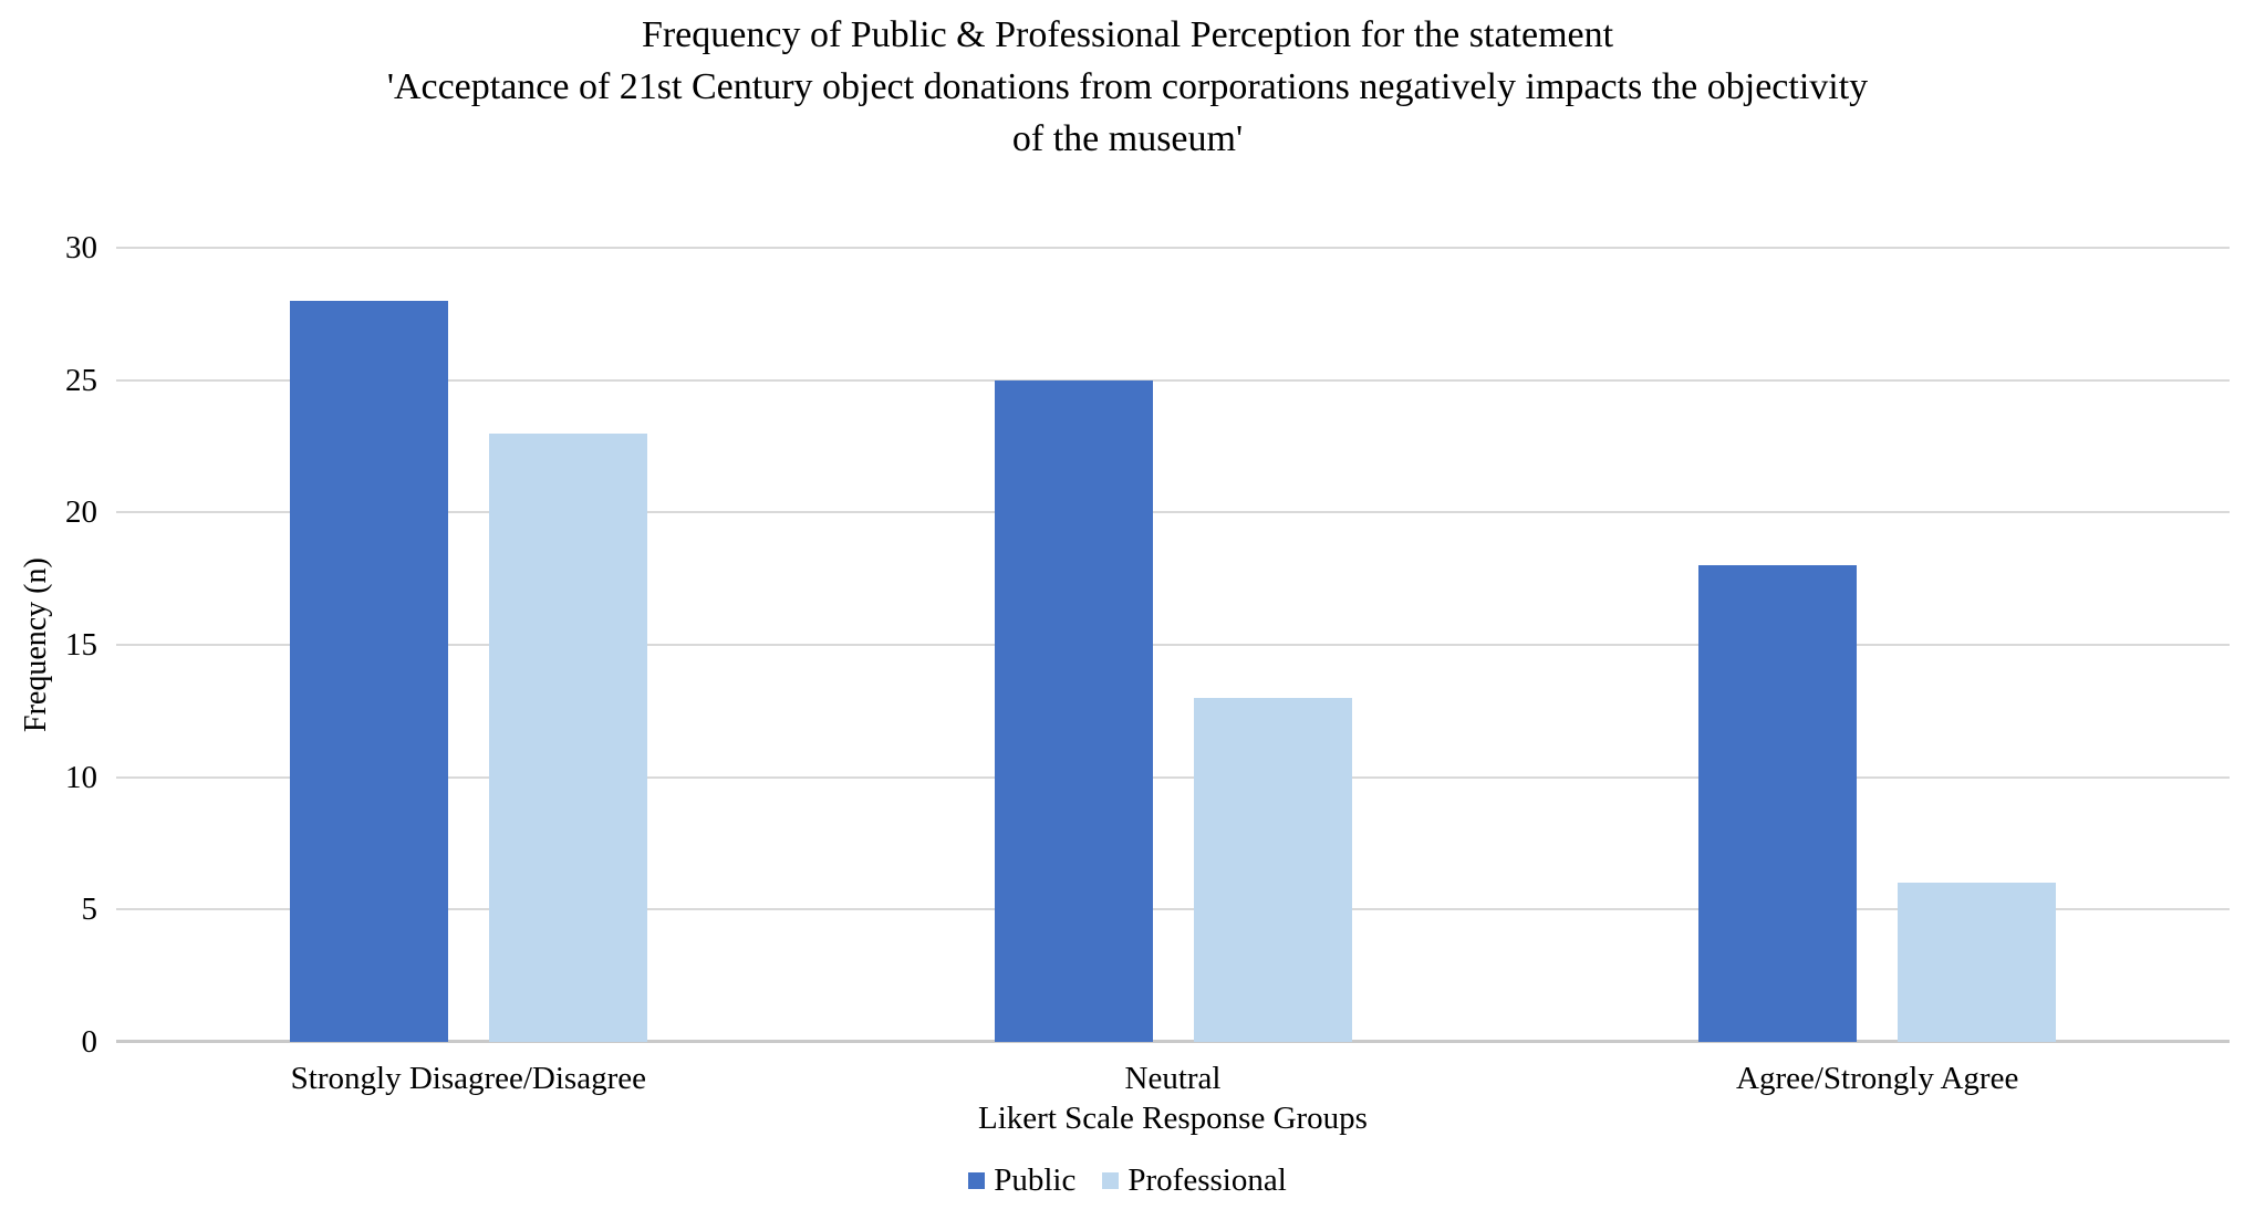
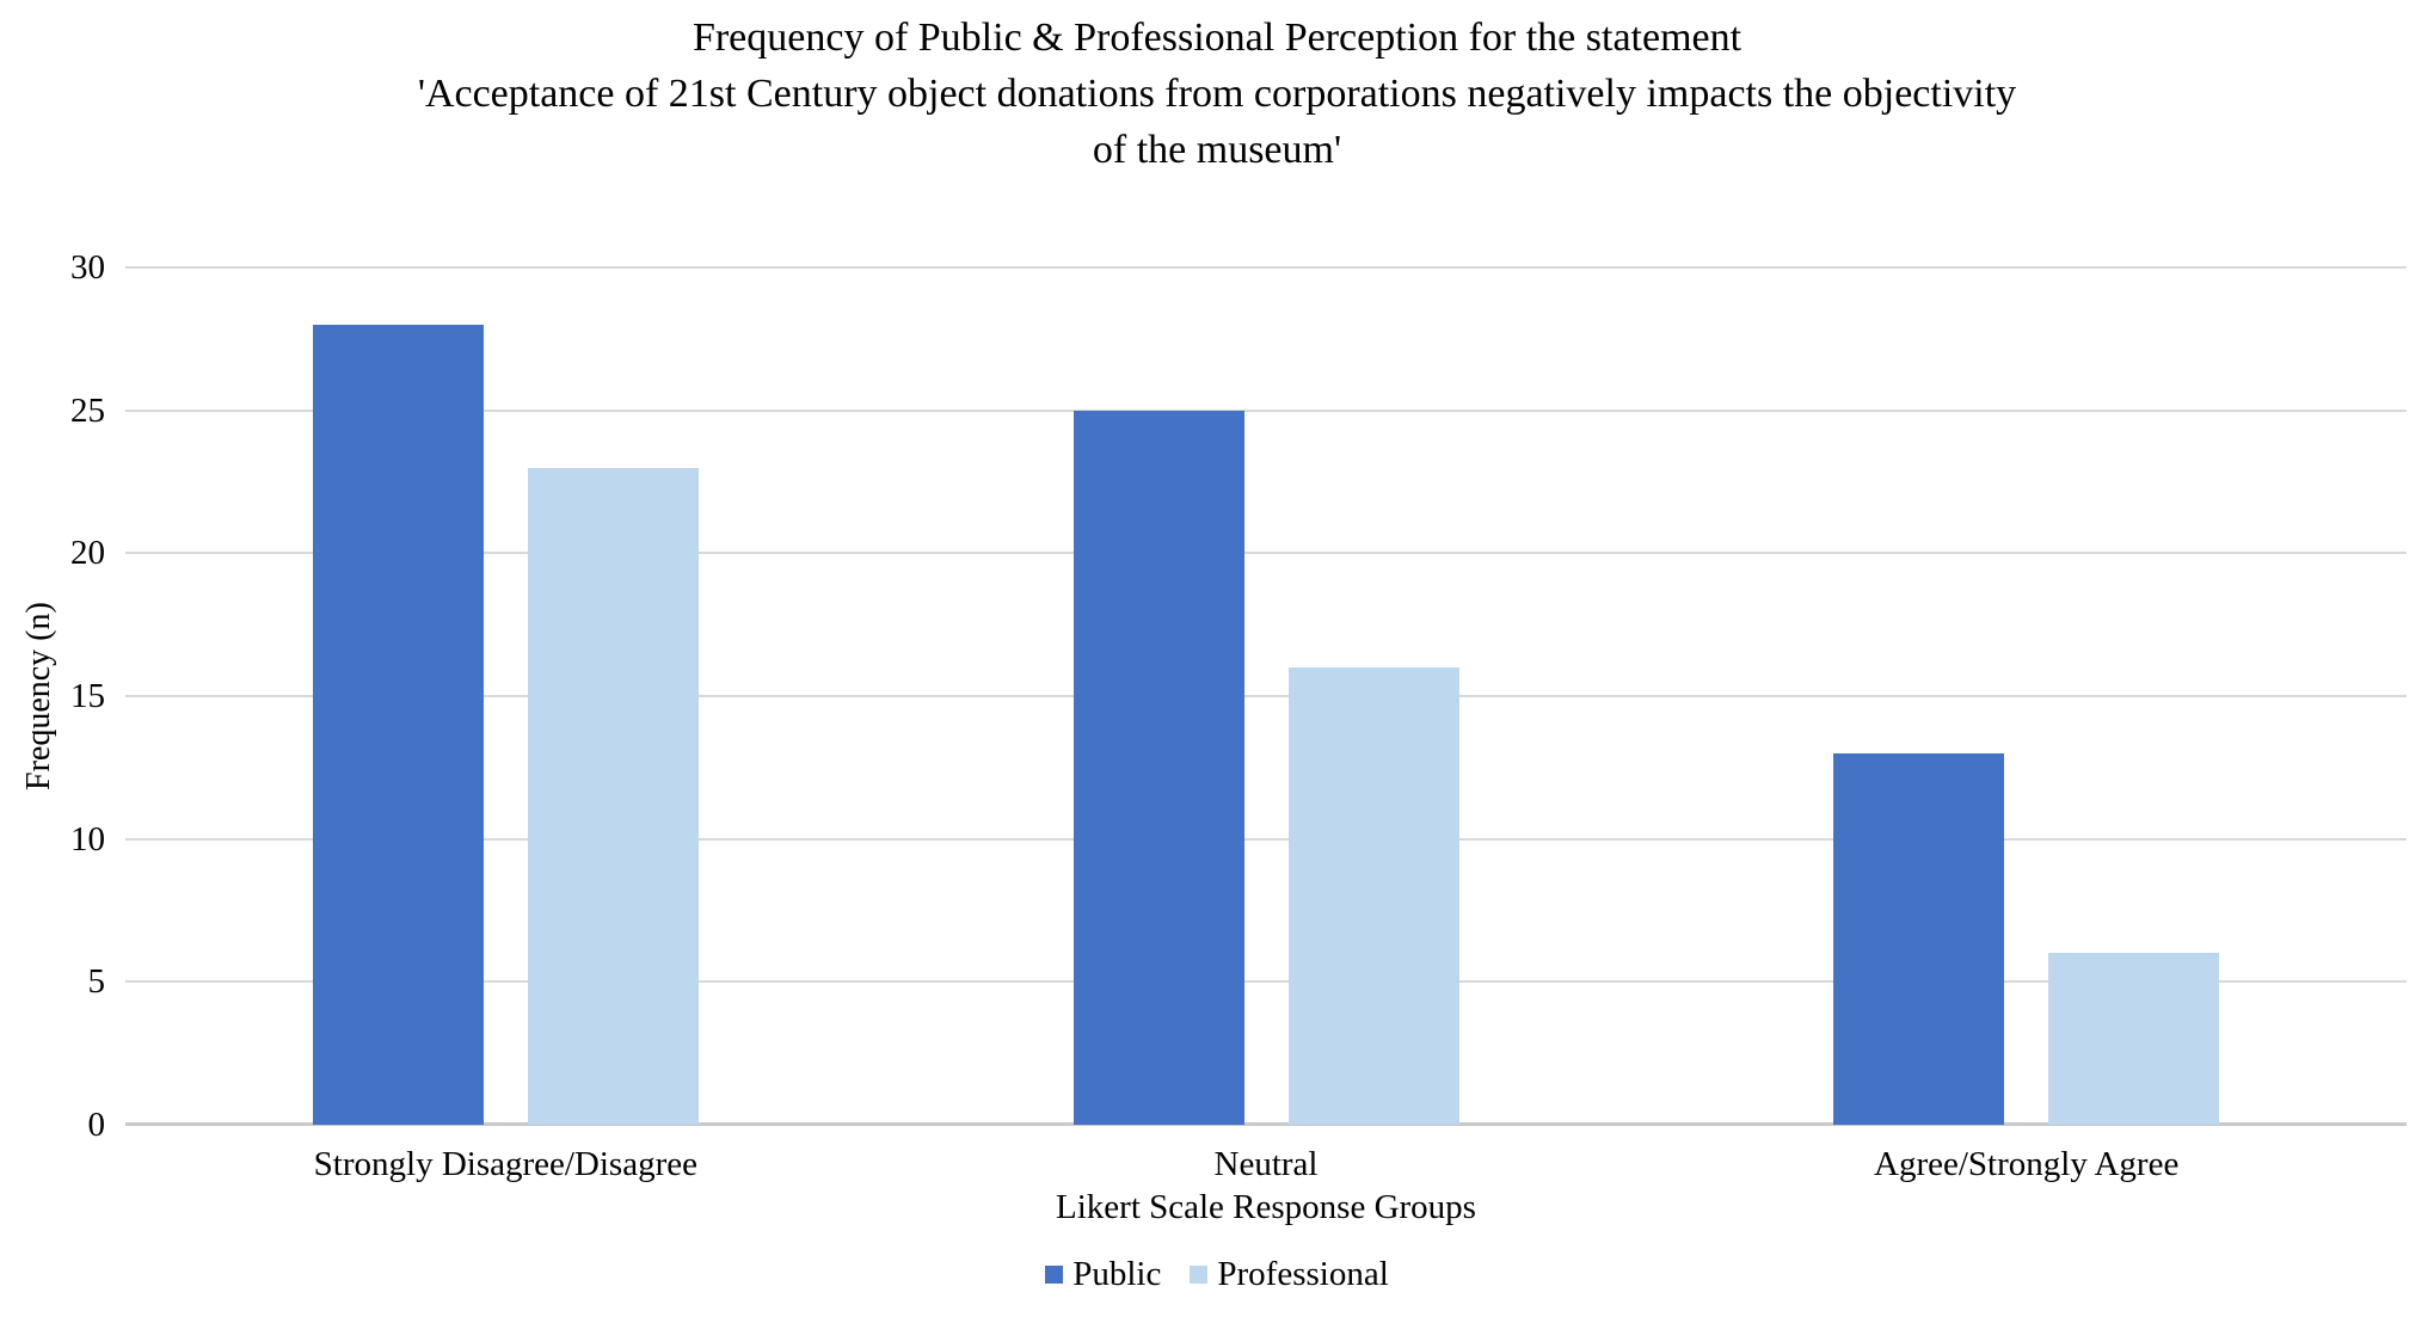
Professional/Neutral: 13 -> 16
Public/Agree/Strongly Agree: 18 -> 13
